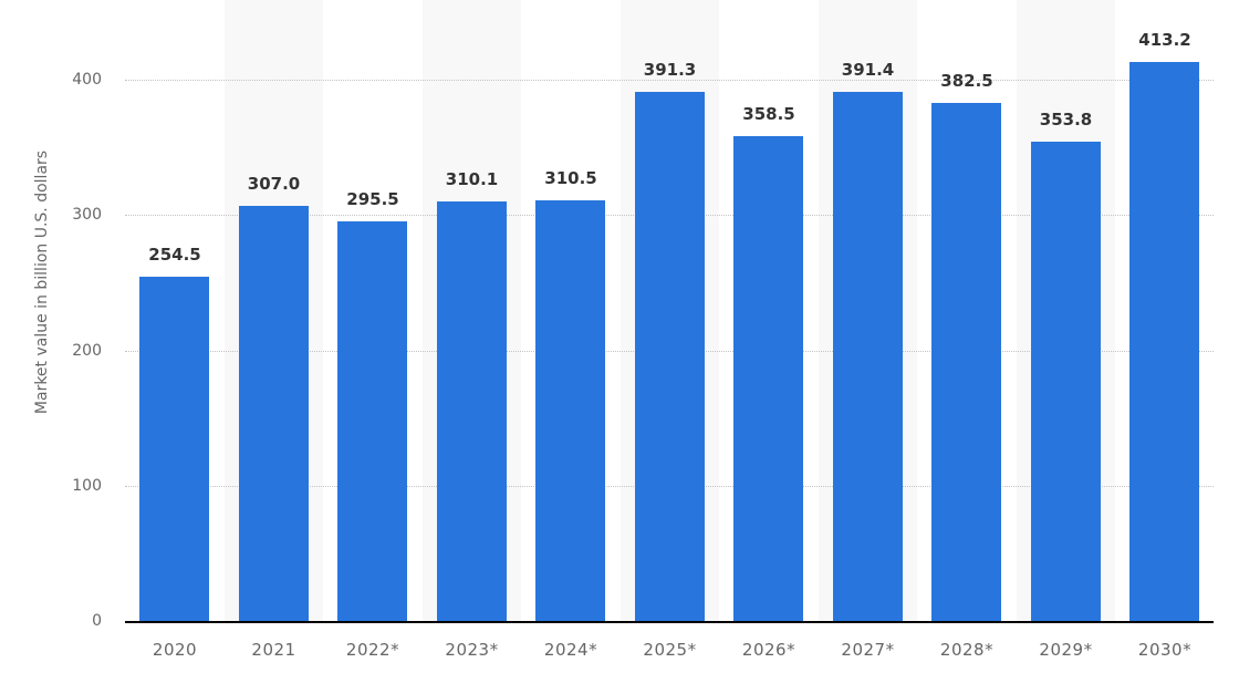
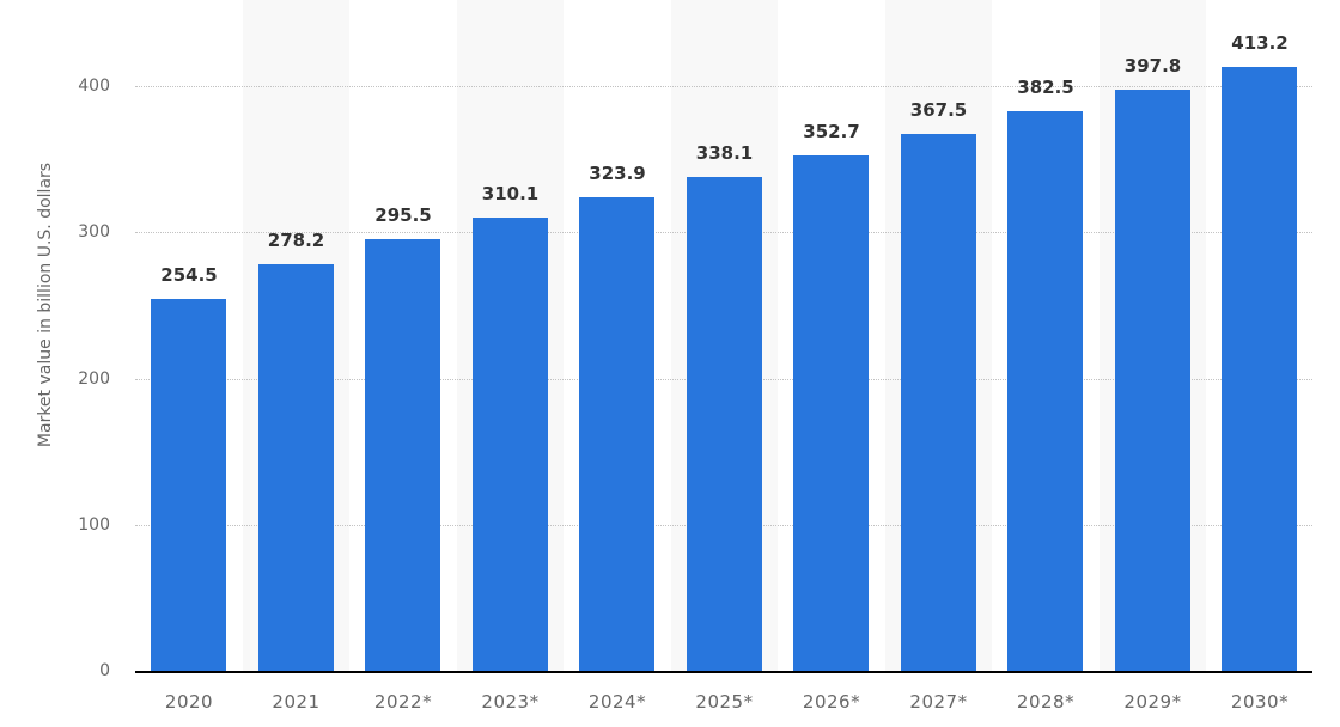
2021: 307.0 -> 278.2
2024*: 310.5 -> 323.9
2025*: 391.3 -> 338.1
2026*: 358.5 -> 352.7
2027*: 391.4 -> 367.5
2029*: 353.8 -> 397.8
